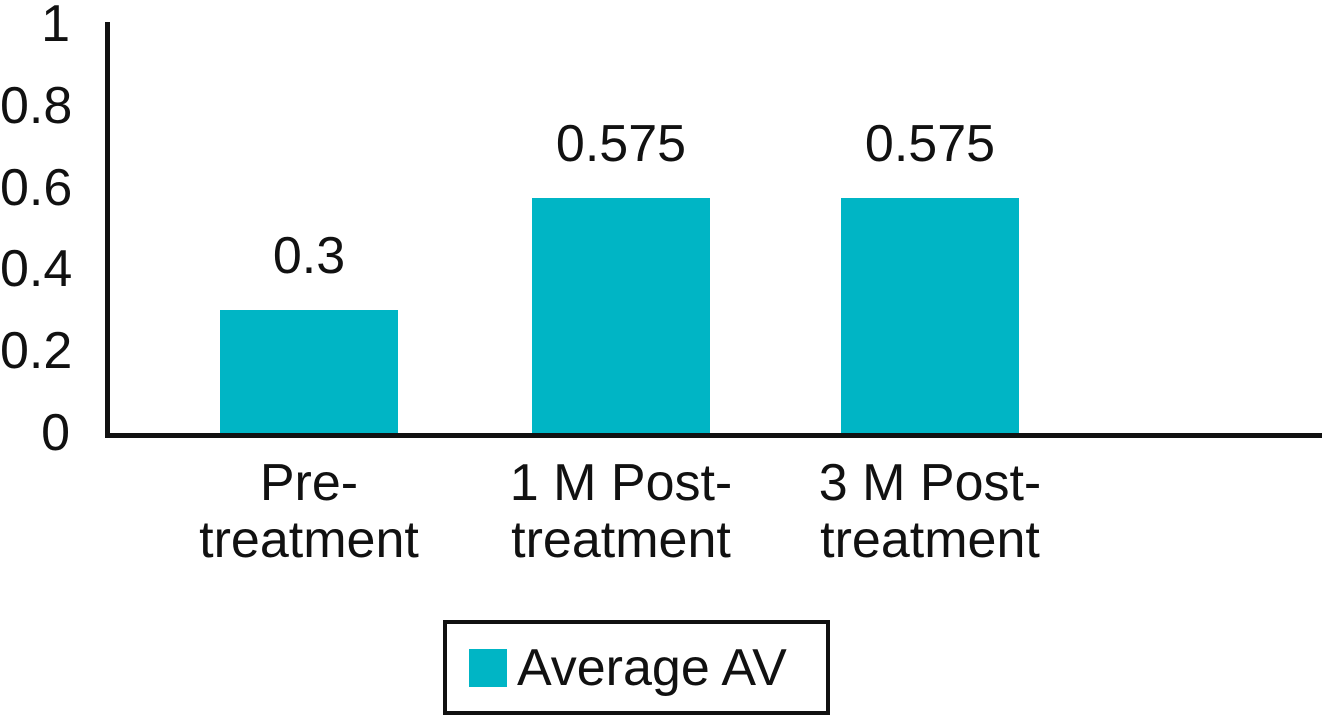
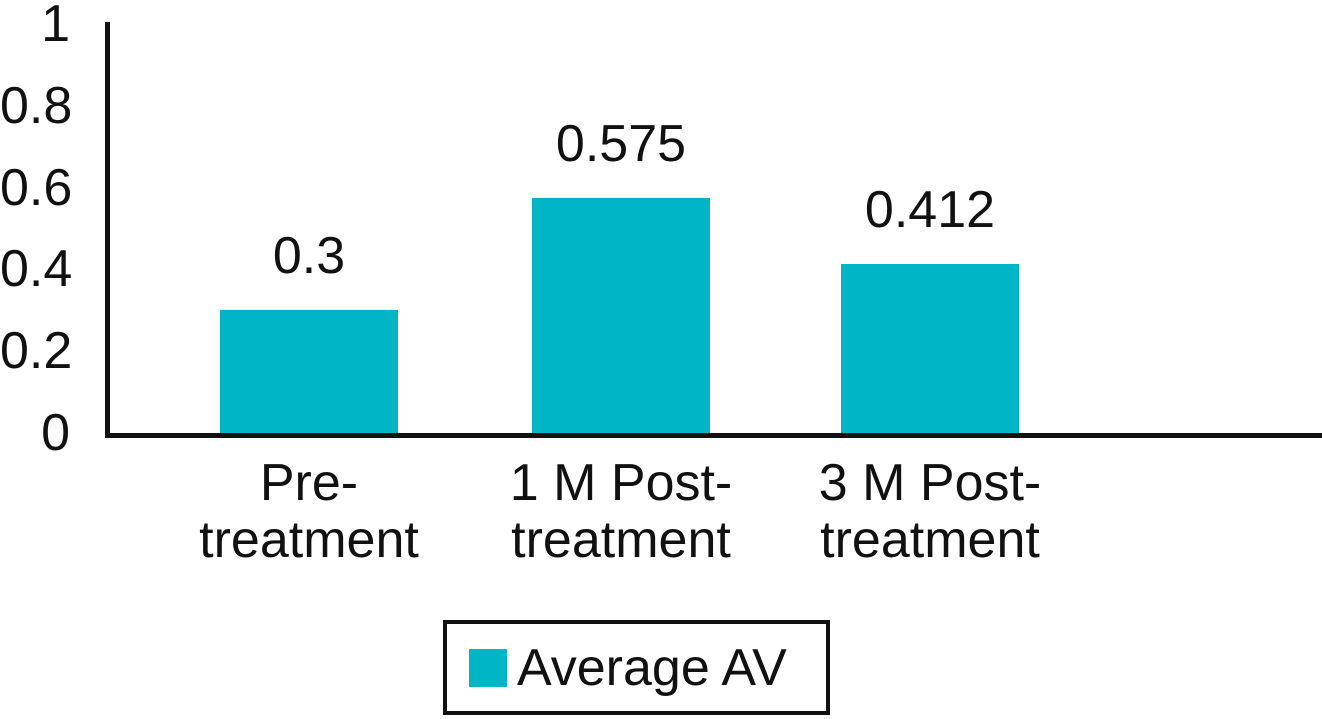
3 M Post- treatment: 0.575 -> 0.412
